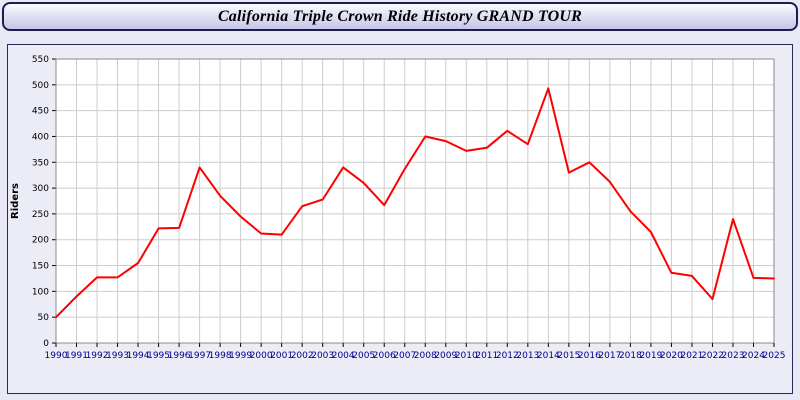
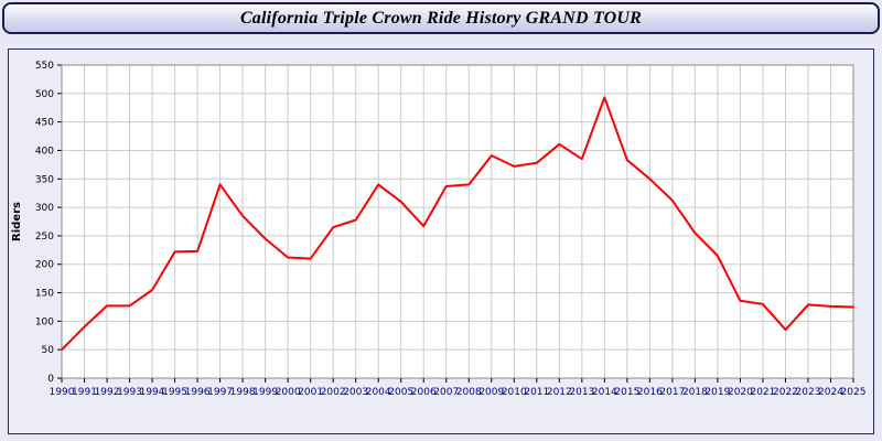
2008: 400 -> 340
2015: 330 -> 380
2023: 240 -> 130
